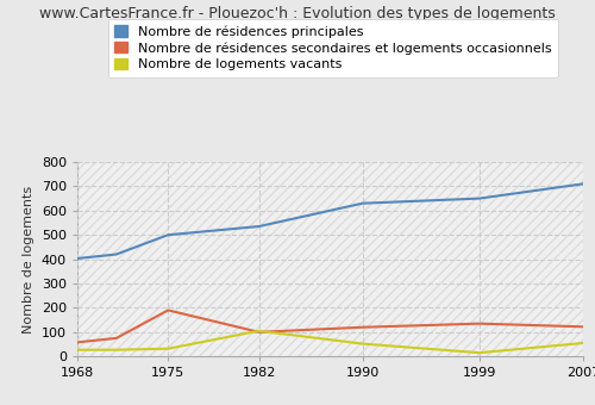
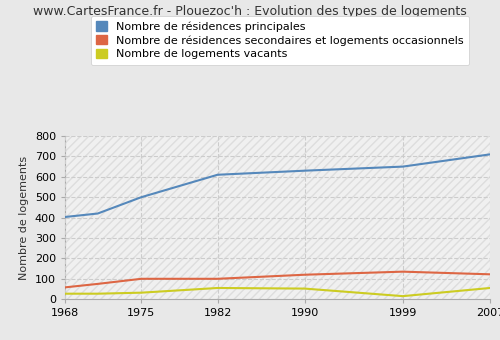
Nombre de résidences secondaires et logements occasionnels/1975: 190 -> 100
Nombre de résidences principales/1982: 535 -> 610
Nombre de logements vacants/1982: 105 -> 55
